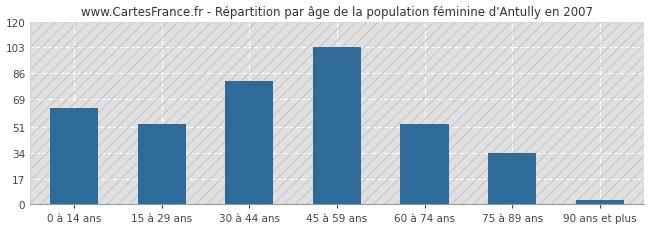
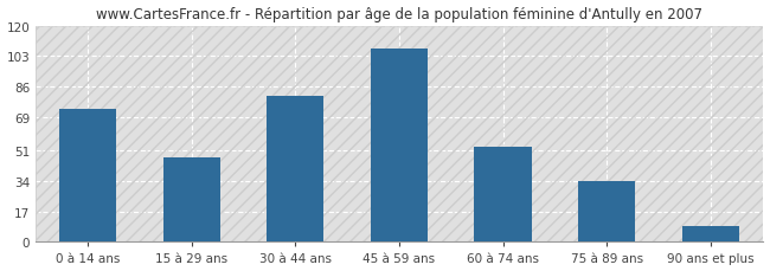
0 à 14 ans: 63 -> 74
15 à 29 ans: 53 -> 47
45 à 59 ans: 103 -> 107
90 ans et plus: 3 -> 9
